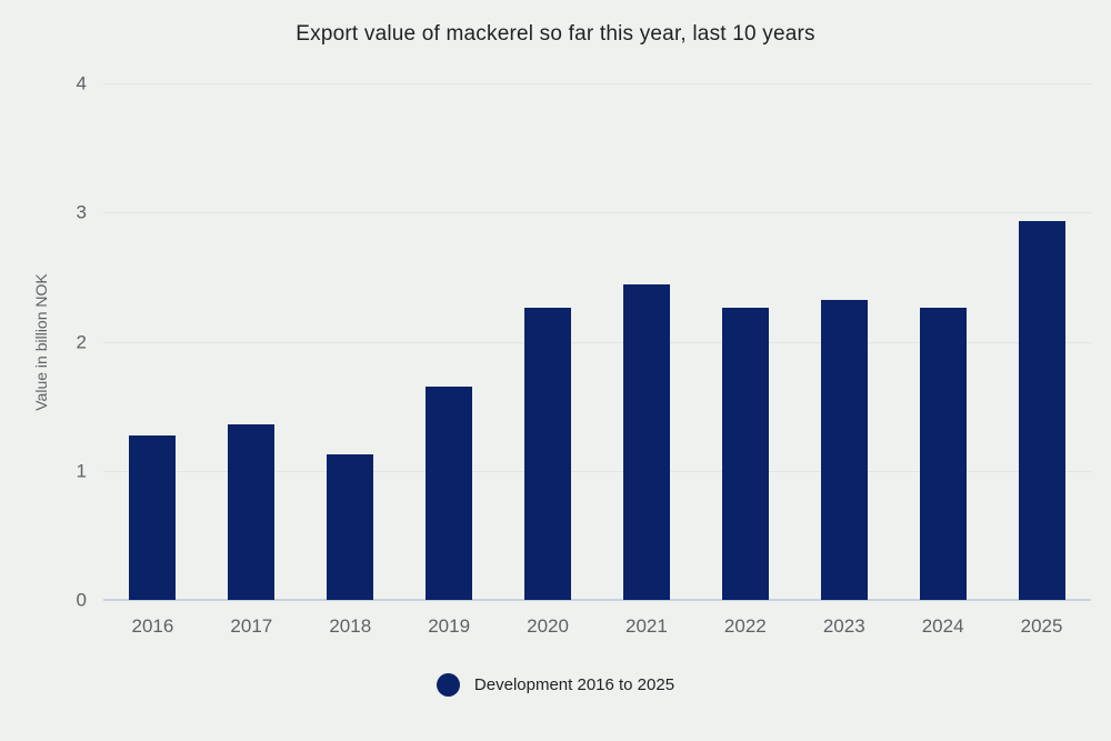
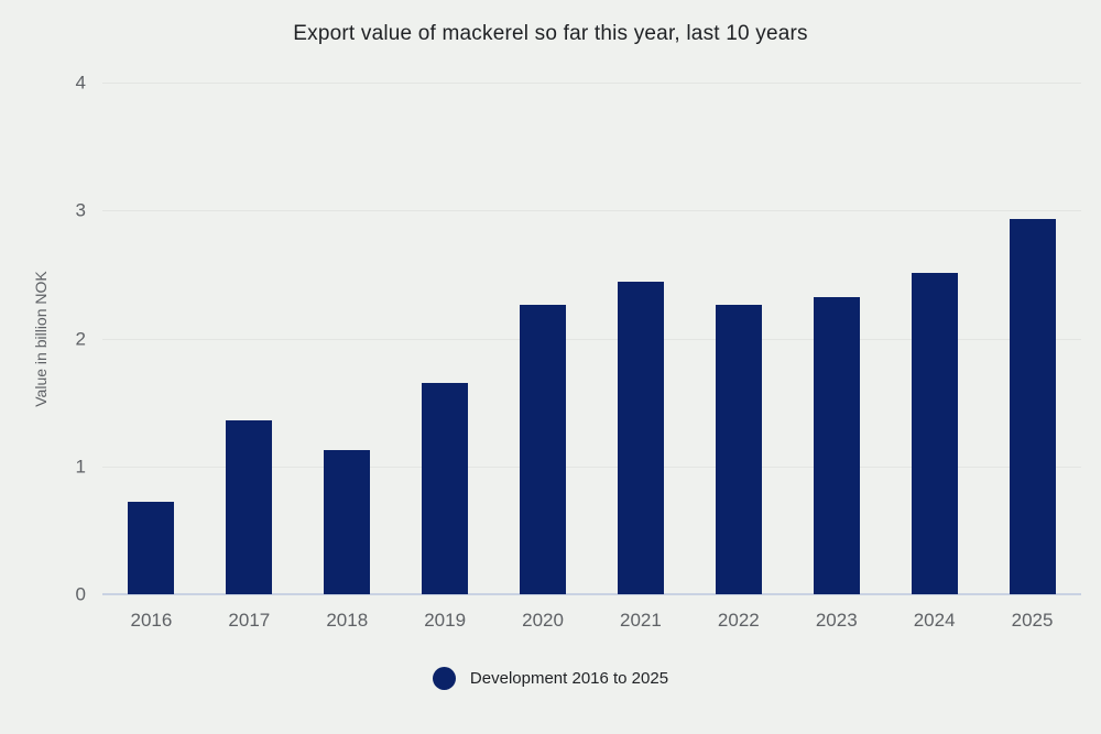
2016: 1.27 -> 0.72
2024: 2.26 -> 2.51
